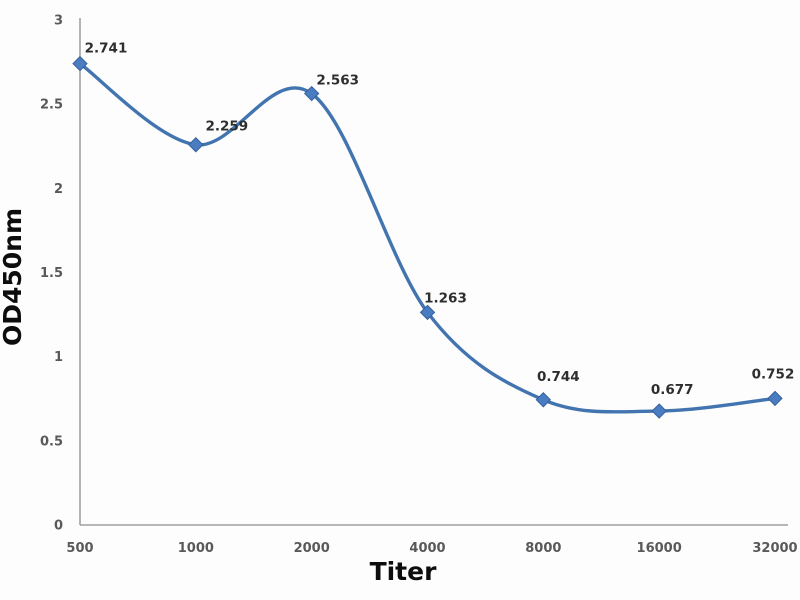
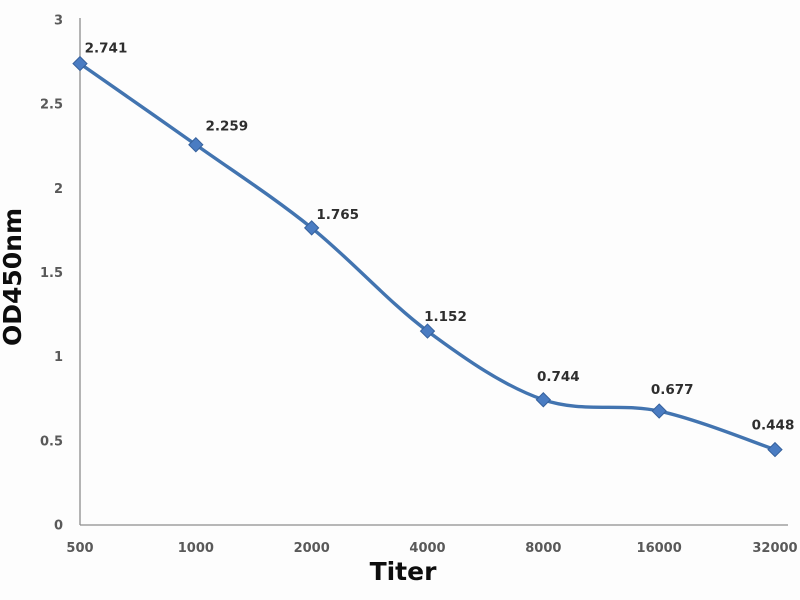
2000: 2.563 -> 1.765
4000: 1.263 -> 1.152
32000: 0.752 -> 0.448
